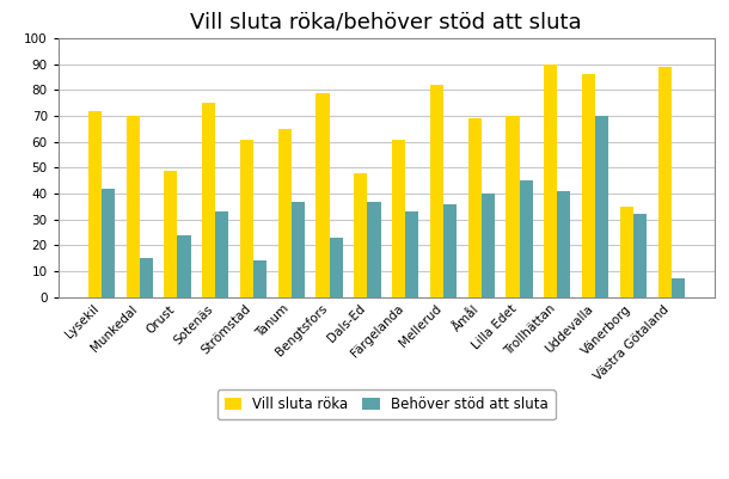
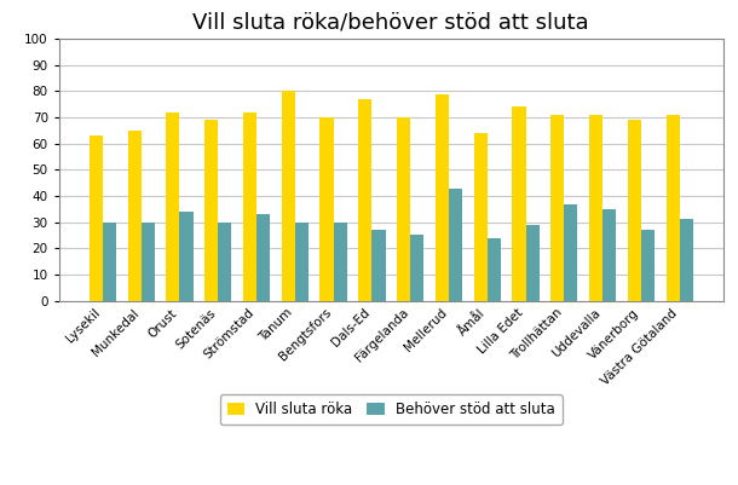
Vill sluta röka/Lysekil: 72 -> 63
Behöver stöd att sluta/Lysekil: 42 -> 30
Vill sluta röka/Munkedal: 70 -> 65
Behöver stöd att sluta/Munkedal: 15 -> 30
Vill sluta röka/Orust: 49 -> 72
Behöver stöd att sluta/Orust: 24 -> 34
Vill sluta röka/Sotenäs: 75 -> 69
Behöver stöd att sluta/Sotenäs: 33 -> 30
Vill sluta röka/Strömstad: 61 -> 72
Behöver stöd att sluta/Strömstad: 14 -> 33
Vill sluta röka/Tanum: 65 -> 80
Behöver stöd att sluta/Tanum: 37 -> 30
Vill sluta röka/Bengtsfors: 79 -> 70
Behöver stöd att sluta/Bengtsfors: 23 -> 30
Vill sluta röka/Dals-Ed: 48 -> 77
Behöver stöd att sluta/Dals-Ed: 37 -> 27
Vill sluta röka/Färgelanda: 61 -> 70
Behöver stöd att sluta/Färgelanda: 33 -> 25
Vill sluta röka/Mellerud: 82 -> 79
Behöver stöd att sluta/Mellerud: 36 -> 43
Vill sluta röka/Åmål: 69 -> 64
Behöver stöd att sluta/Åmål: 40 -> 24
Vill sluta röka/Lilla Edet: 70 -> 74
Behöver stöd att sluta/Lilla Edet: 45 -> 29
Vill sluta röka/Trollhättan: 90 -> 71
Behöver stöd att sluta/Trollhättan: 41 -> 37
Vill sluta röka/Uddevalla: 86 -> 71
Behöver stöd att sluta/Uddevalla: 70 -> 35
Vill sluta röka/Vänerborg: 35 -> 69
Behöver stöd att sluta/Vänerborg: 32 -> 27
Vill sluta röka/Västra Götaland: 89 -> 71
Behöver stöd att sluta/Västra Götaland: 7 -> 31
